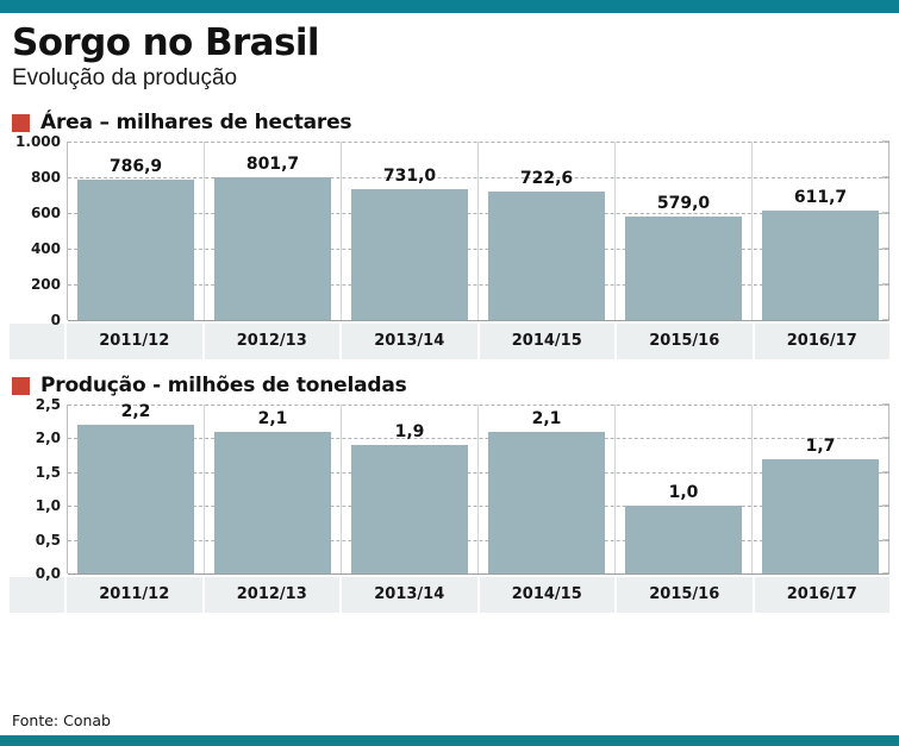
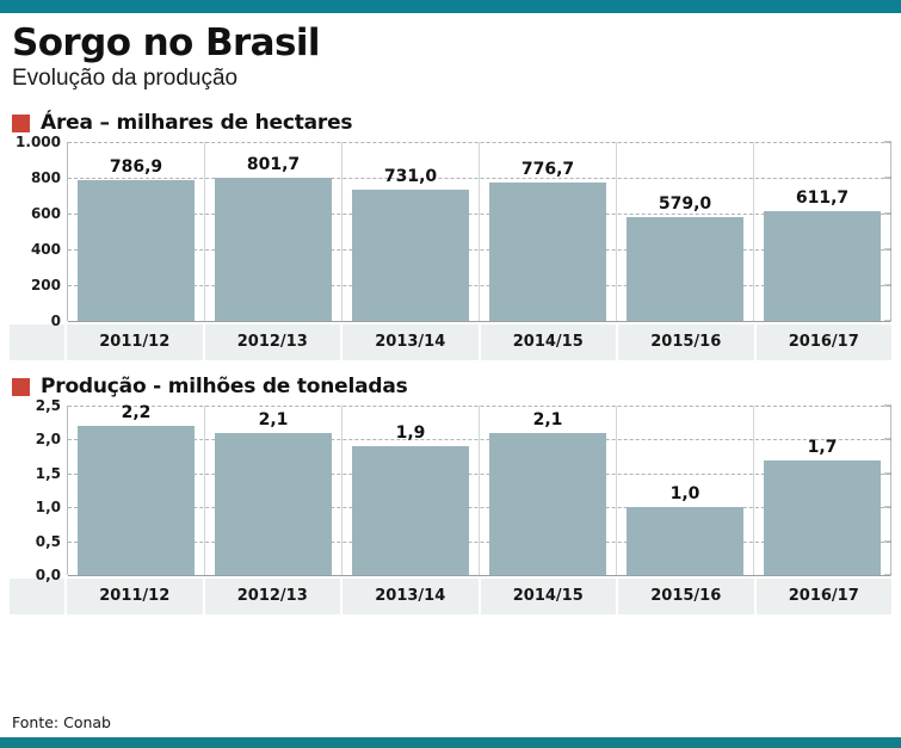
Área – milhares de hectares/2014/15: 722,6 -> 776,7
